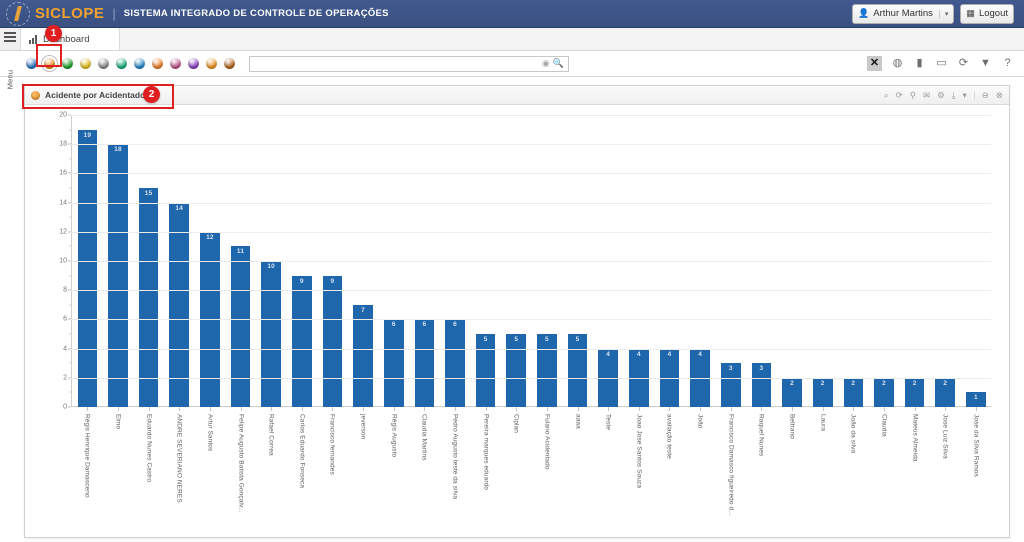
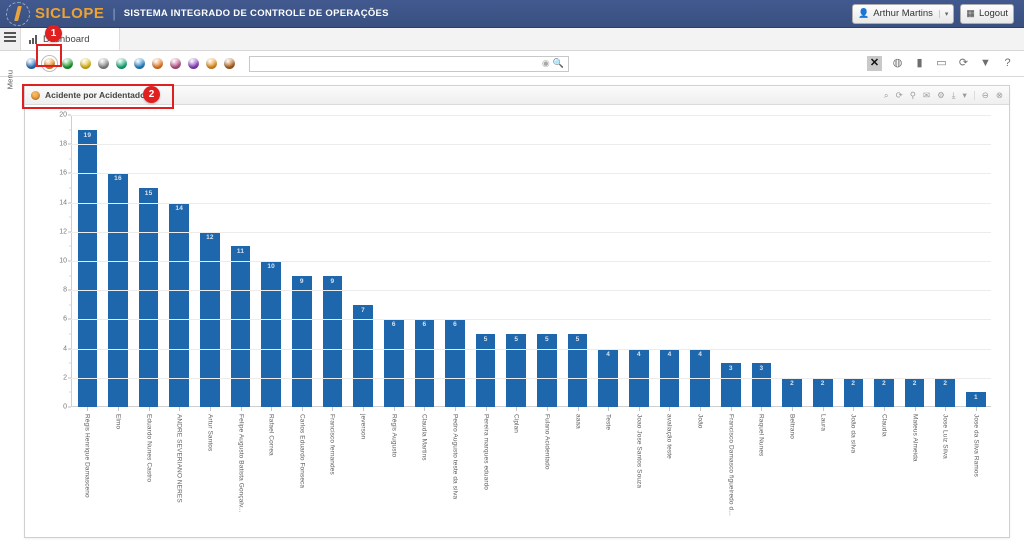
Elmo: 18 -> 16
